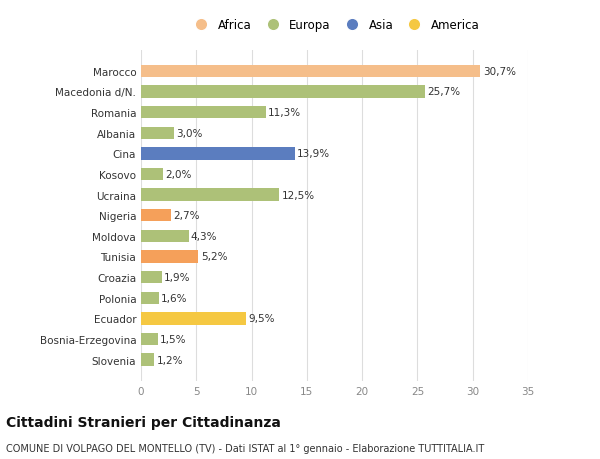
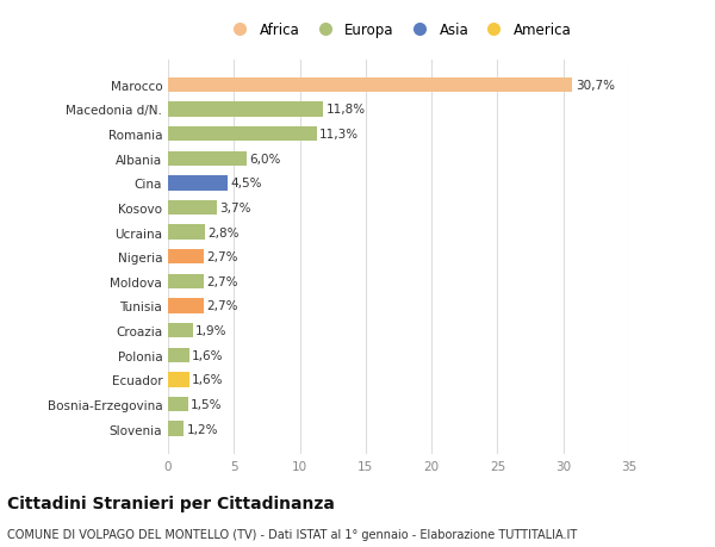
Macedonia d/N.: 25,7% -> 11,8%
Albania: 3,0% -> 6,0%
Cina: 13,9% -> 4,5%
Kosovo: 2,0% -> 3,7%
Ucraina: 12,5% -> 2,8%
Moldova: 4,3% -> 2,7%
Tunisia: 5,2% -> 2,7%
Ecuador: 9,5% -> 1,6%
